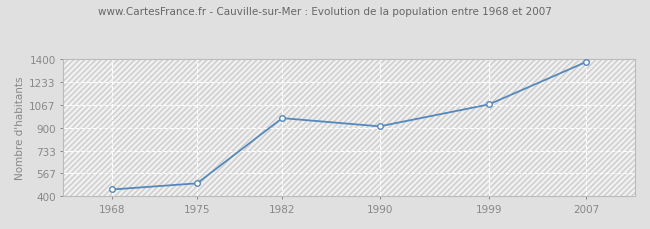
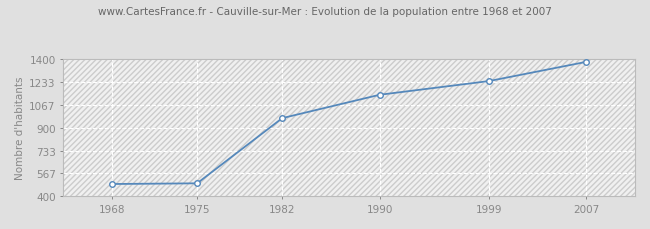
1968: 450 -> 490
1990: 910 -> 1140
1999: 1070 -> 1240
